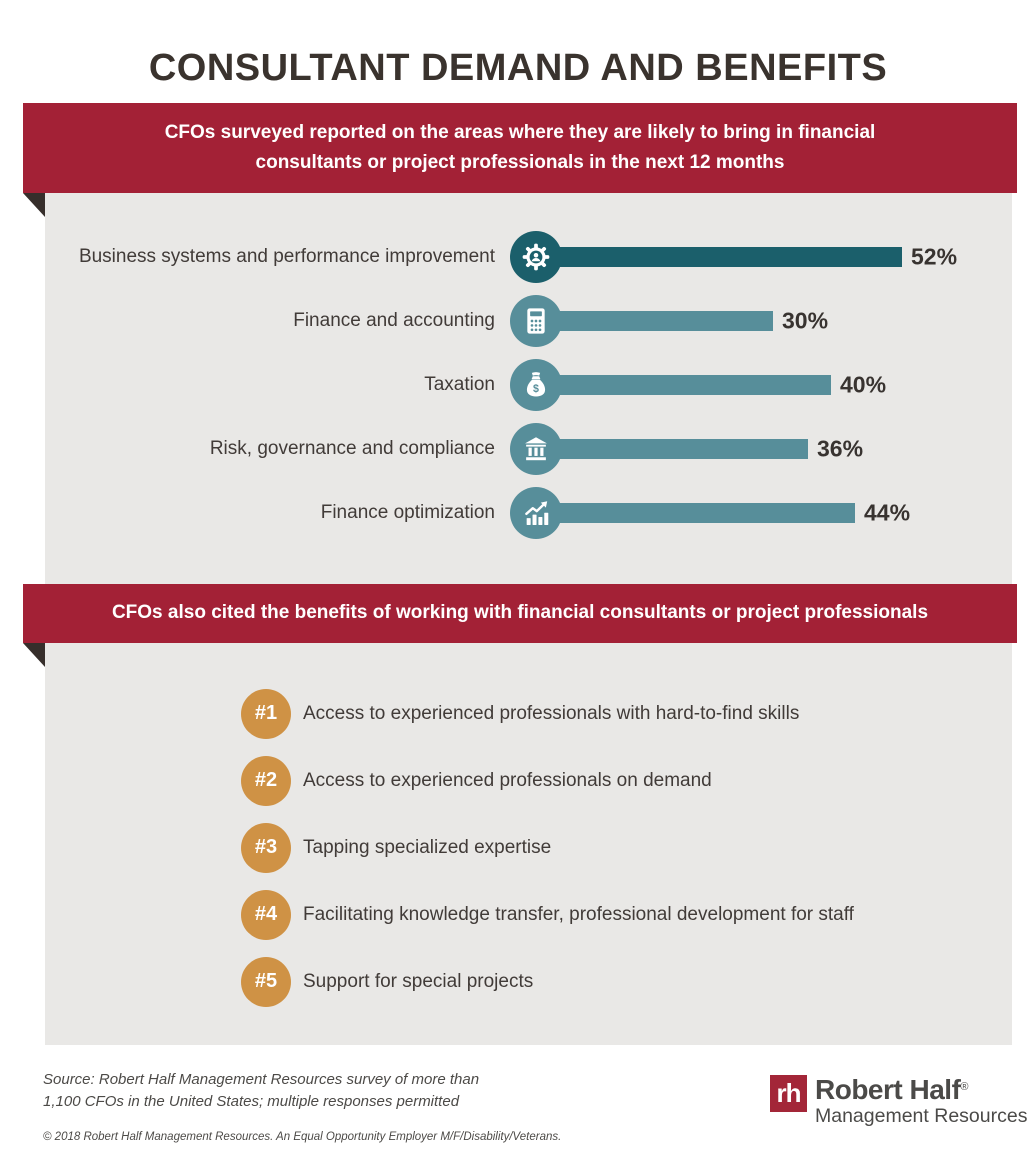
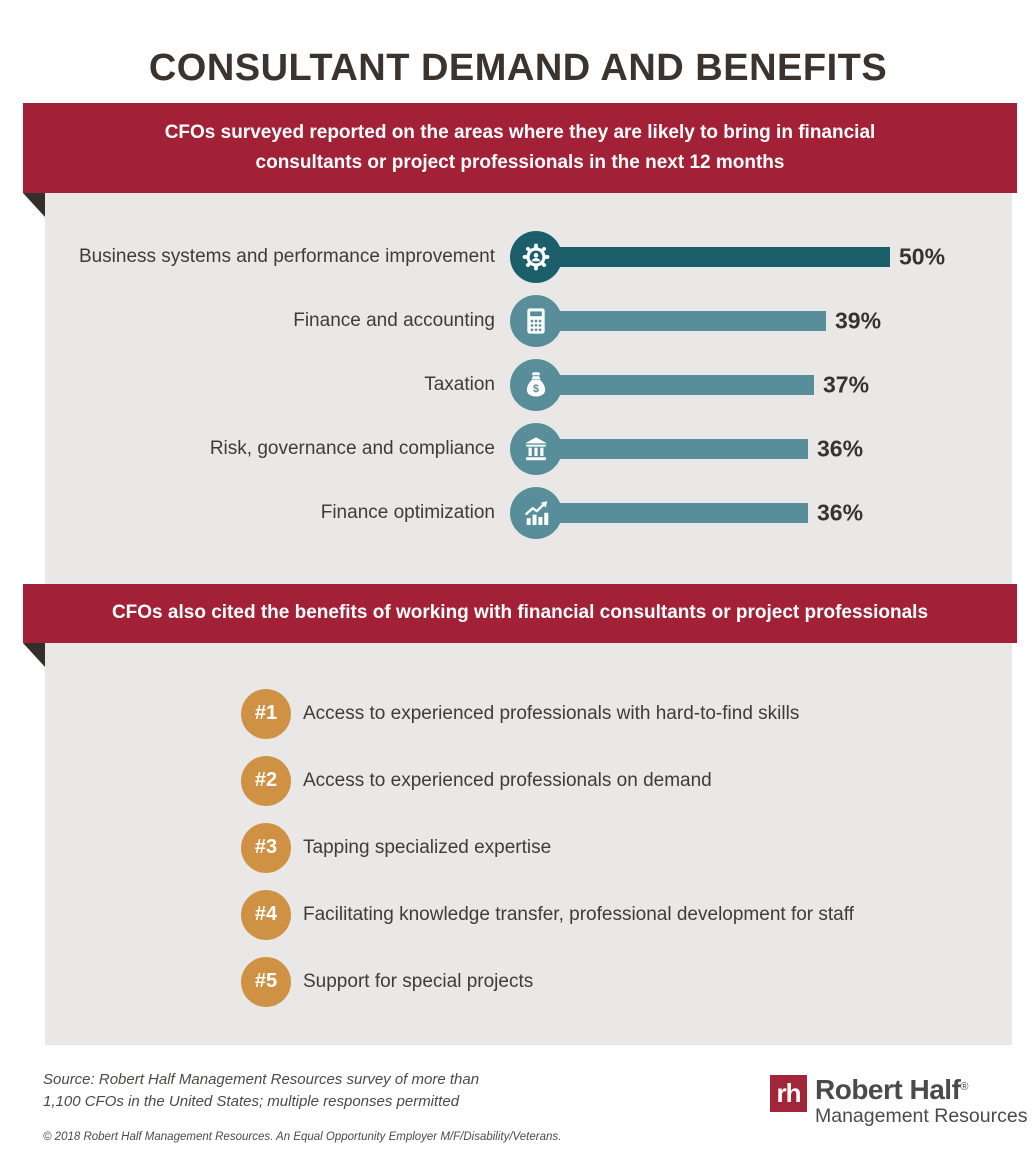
Business systems and performance improvement: 52% -> 50%
Finance and accounting: 30% -> 39%
Taxation: 40% -> 37%
Finance optimization: 44% -> 36%
